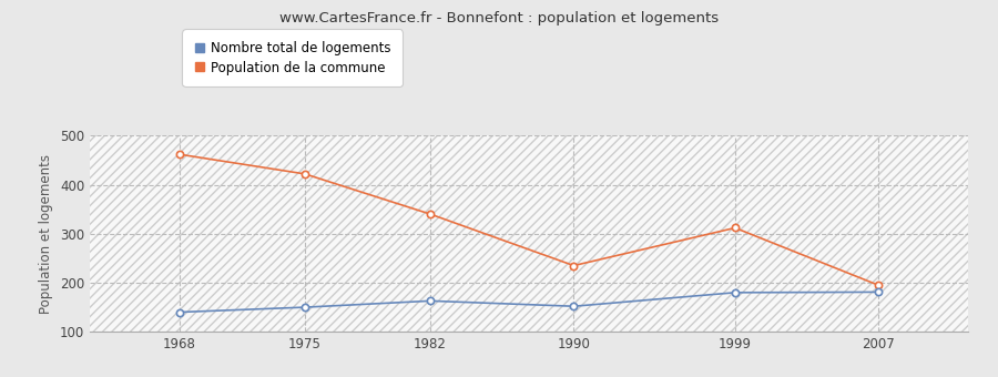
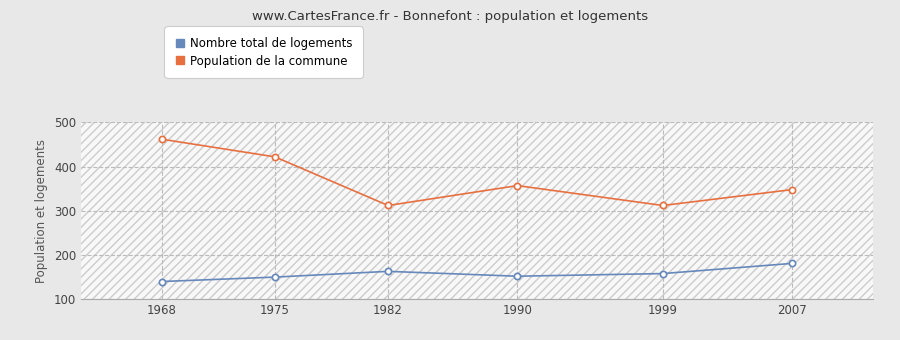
Population de la commune/1982: 340 -> 312
Population de la commune/1990: 235 -> 357
Nombre total de logements/1999: 180 -> 158
Population de la commune/2007: 195 -> 348
